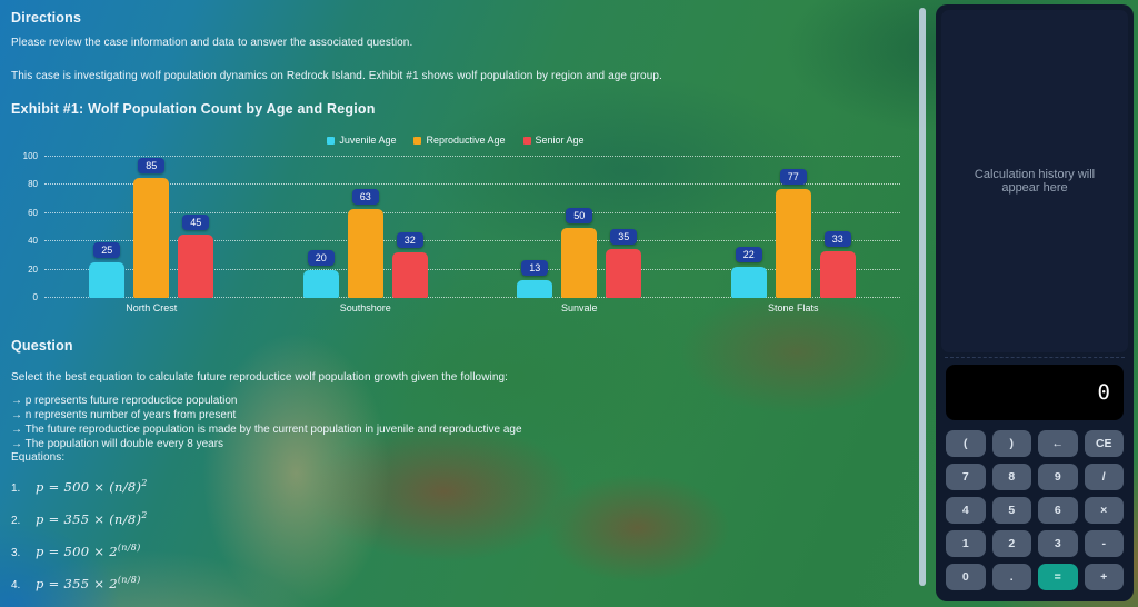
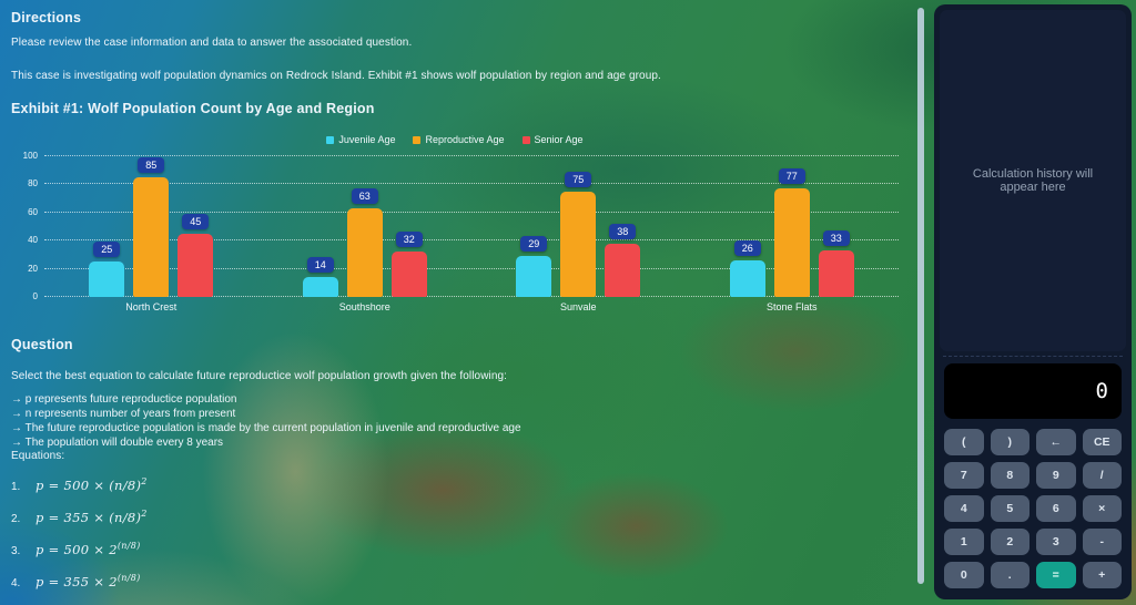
Juvenile Age/Southshore: 20 -> 14
Juvenile Age/Sunvale: 13 -> 29
Reproductive Age/Sunvale: 50 -> 75
Senior Age/Sunvale: 35 -> 38
Juvenile Age/Stone Flats: 22 -> 26
